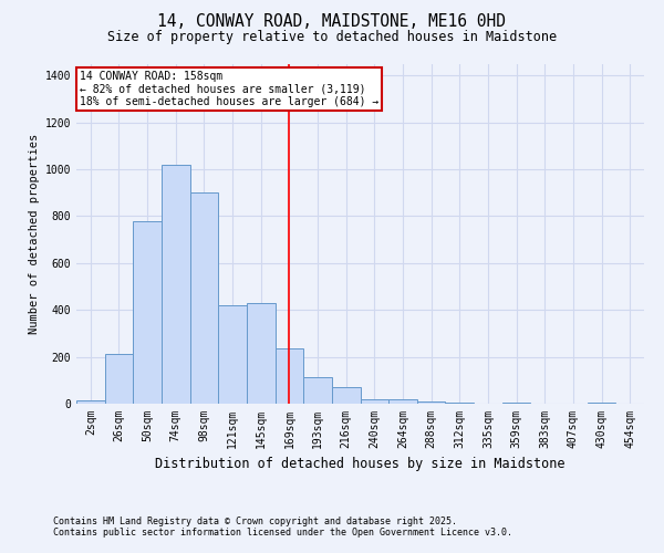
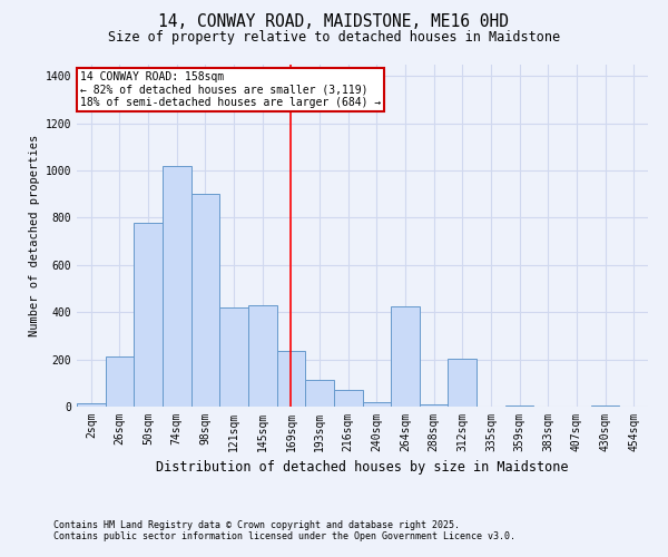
264sqm: 20 -> 425
312sqm: 5 -> 205
